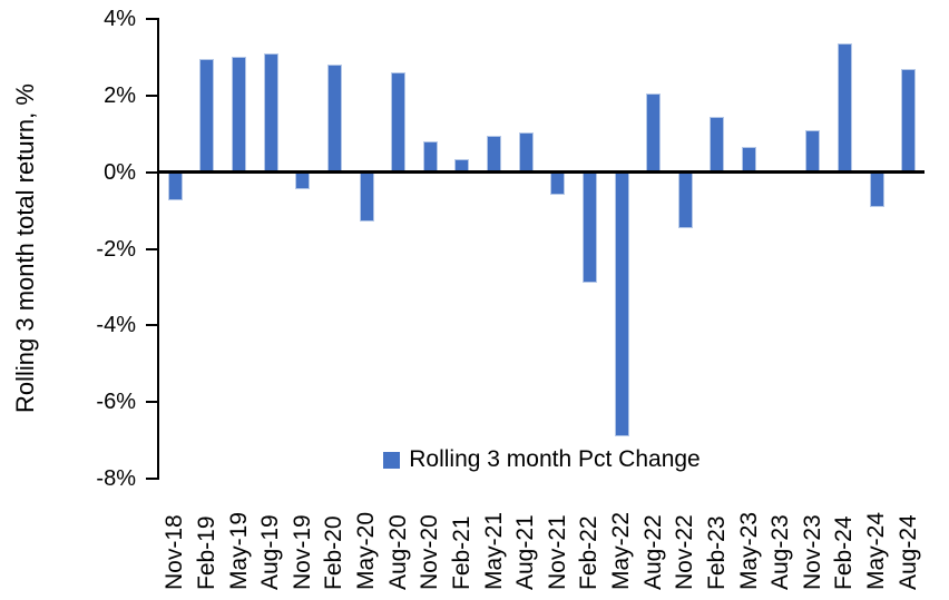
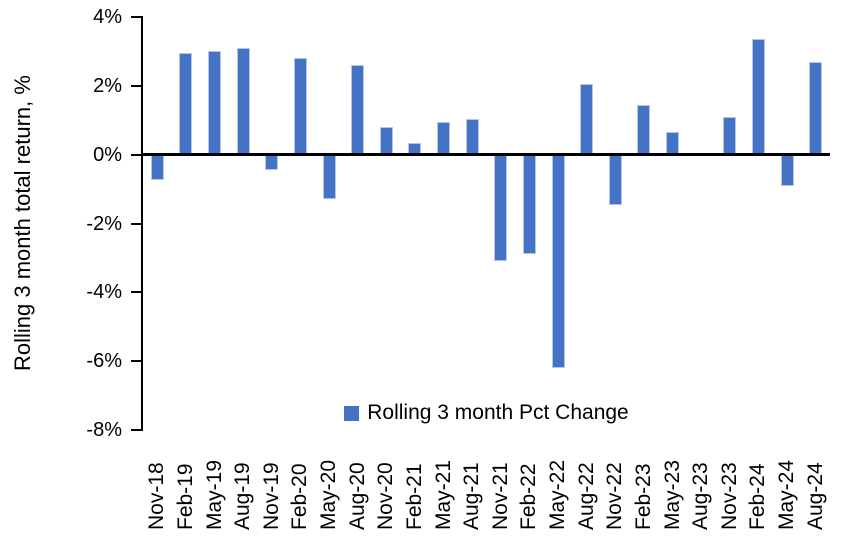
Nov-21: -0.6% -> -3.1%
May-22: -6.9% -> -6.2%
